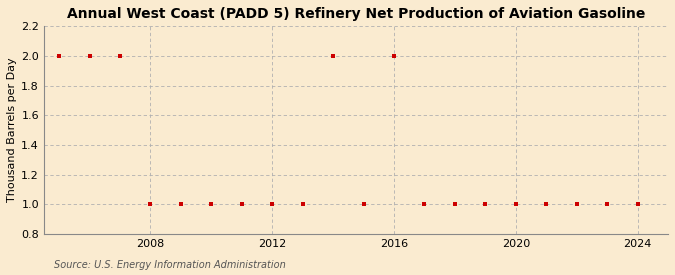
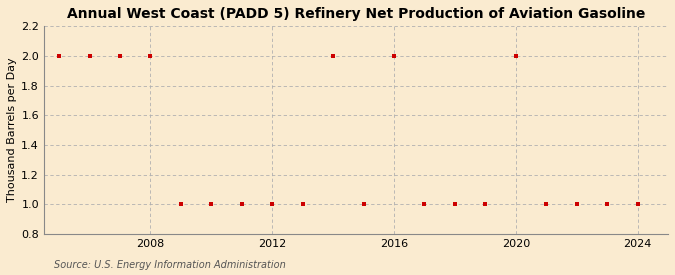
2008: 1 -> 2
2020: 1 -> 2
